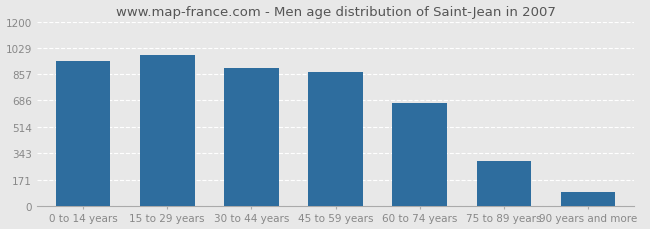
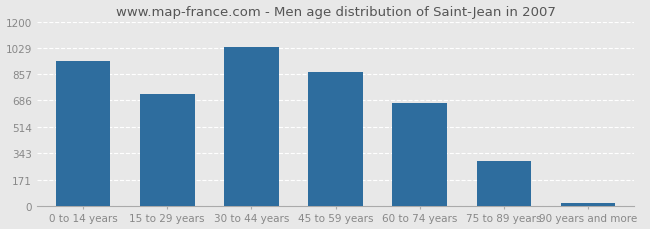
15 to 29 years: 980 -> 720
30 to 44 years: 900 -> 1040
90 years and more: 90 -> 20
